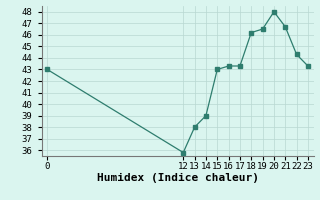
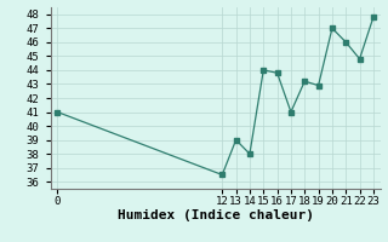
0: 43.0 -> 41.0
12: 35.8 -> 36.5
13: 38.0 -> 39.0
14: 39.0 -> 38.0
15: 43.0 -> 44.0
16: 43.3 -> 43.8
17: 43.3 -> 41.0
18: 46.2 -> 43.2
19: 46.5 -> 42.9
20: 48.0 -> 47.0
21: 46.7 -> 46.0
22: 44.3 -> 44.8
23: 43.3 -> 47.8
